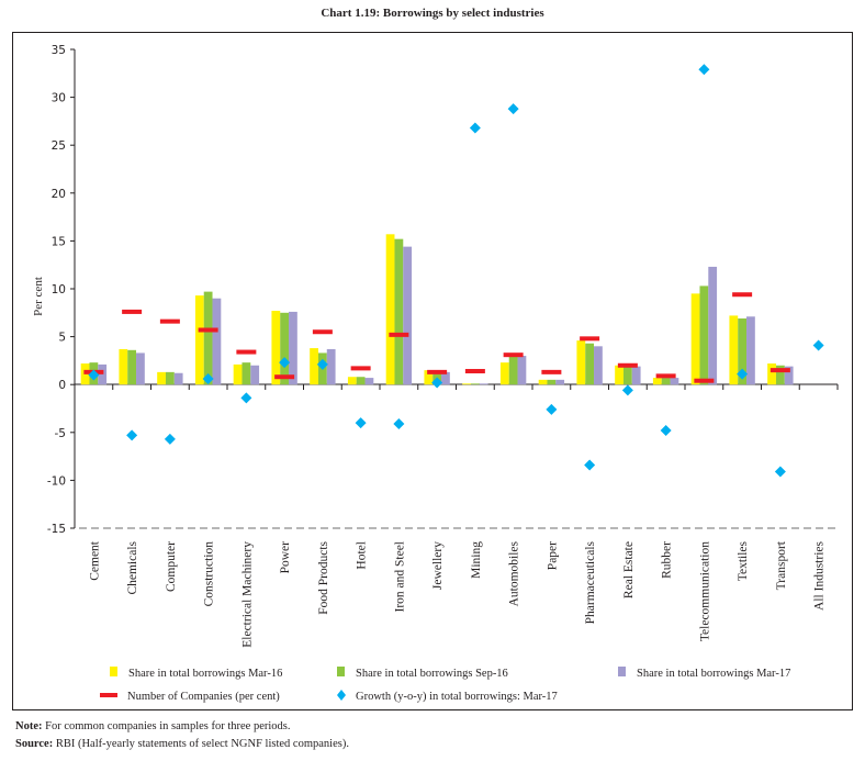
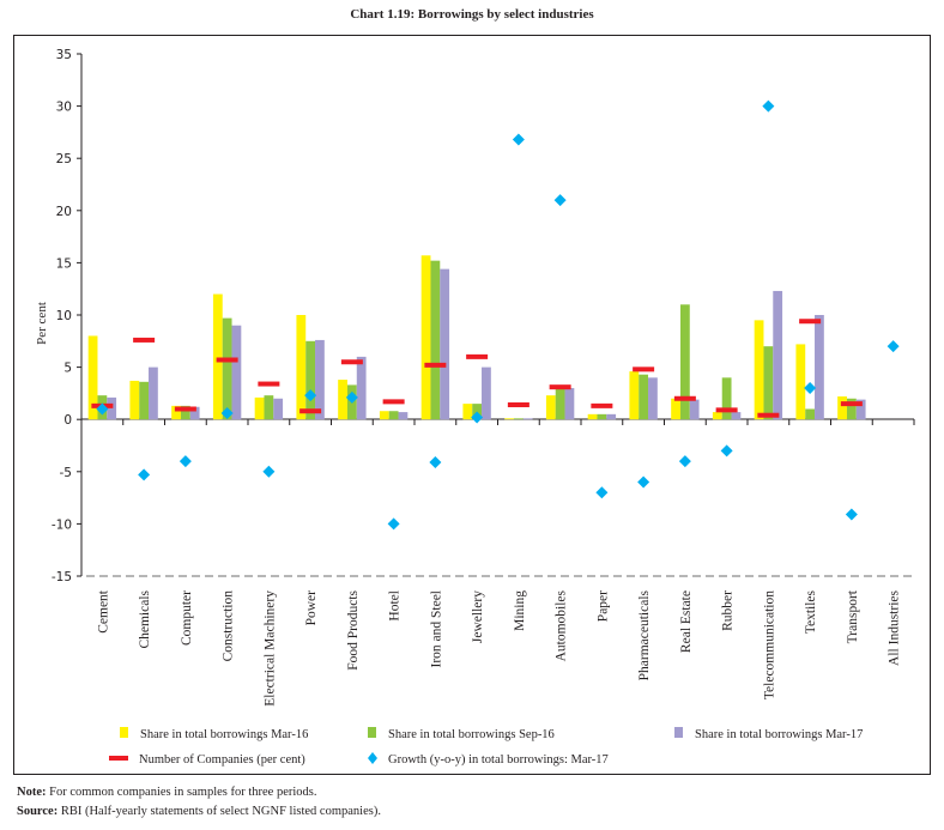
Share in total borrowings Mar-16/Cement: 2 -> 8
Share in total borrowings Mar-17/Chemicals: 3 -> 5
Number of Companies (per cent)/Computer: 7 -> 1
Growth (y-o-y) in total borrowings: Mar-17/Computer: -6 -> -4
Share in total borrowings Mar-16/Construction: 9 -> 12
Growth (y-o-y) in total borrowings: Mar-17/Electrical Machinery: -1 -> -5
Share in total borrowings Mar-16/Power: 8 -> 10
Share in total borrowings Mar-17/Food Products: 4 -> 6
Growth (y-o-y) in total borrowings: Mar-17/Hotel: -4 -> -10
Share in total borrowings Mar-17/Jewellery: 1 -> 5
Number of Companies (per cent)/Jewellery: 1 -> 6
Growth (y-o-y) in total borrowings: Mar-17/Automobiles: 29 -> 21
Growth (y-o-y) in total borrowings: Mar-17/Paper: -3 -> -7
Growth (y-o-y) in total borrowings: Mar-17/Pharmaceuticals: -8 -> -6
Share in total borrowings Sep-16/Real Estate: 2 -> 11
Growth (y-o-y) in total borrowings: Mar-17/Real Estate: -1 -> -4
Share in total borrowings Sep-16/Rubber: 1 -> 4
Growth (y-o-y) in total borrowings: Mar-17/Rubber: -5 -> -3
Share in total borrowings Sep-16/Telecommunication: 10 -> 7
Growth (y-o-y) in total borrowings: Mar-17/Telecommunication: 33 -> 30
Share in total borrowings Sep-16/Textiles: 7 -> 1
Share in total borrowings Mar-17/Textiles: 7 -> 10
Growth (y-o-y) in total borrowings: Mar-17/Textiles: 1 -> 3
Growth (y-o-y) in total borrowings: Mar-17/All Industries: 4 -> 7
